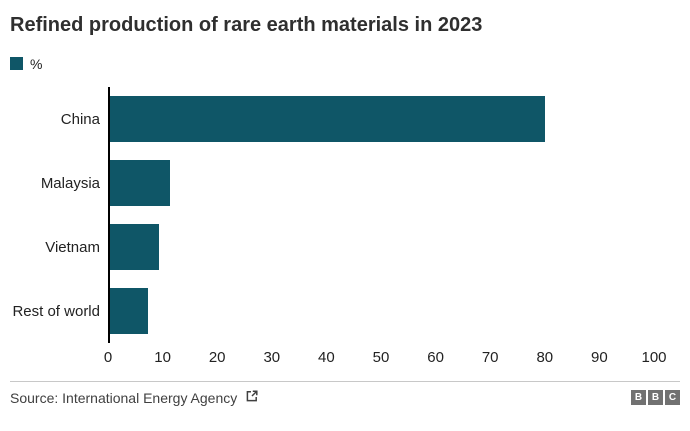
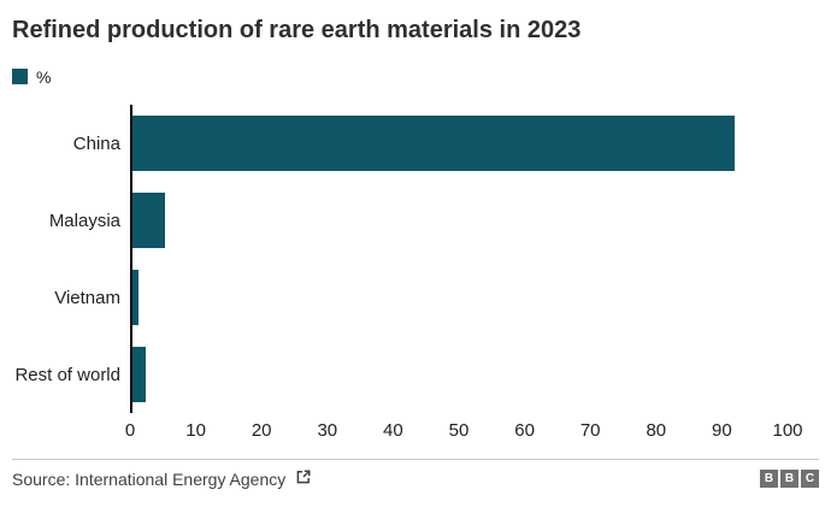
China: 80 -> 92
Malaysia: 11 -> 5
Vietnam: 9 -> 1
Rest of world: 7 -> 2
